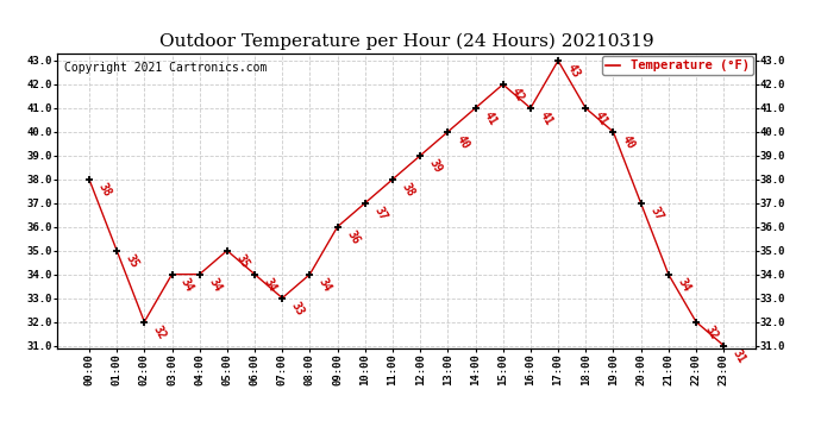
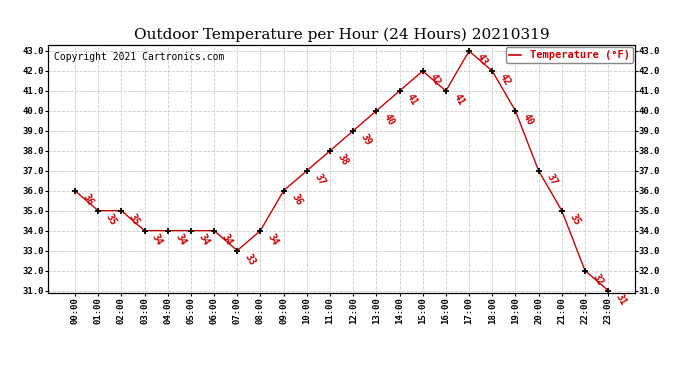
00:00: 38 -> 36
02:00: 32 -> 35
05:00: 35 -> 34
18:00: 41 -> 42
21:00: 34 -> 35
